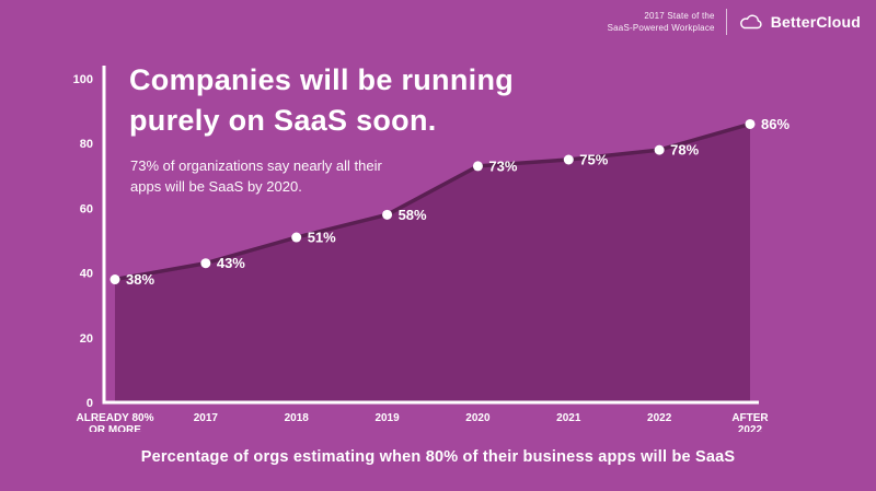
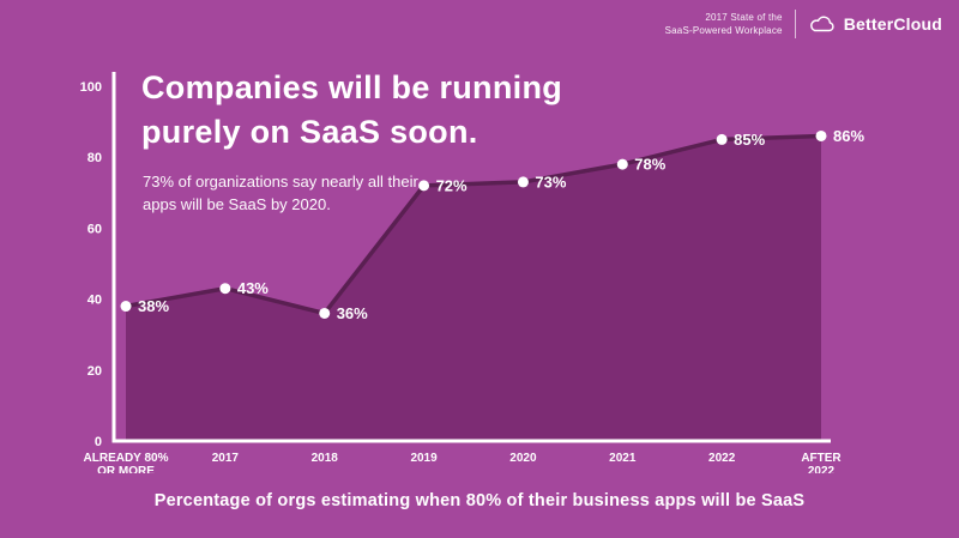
2018: 51% -> 36%
2019: 58% -> 72%
2021: 75% -> 78%
2022: 78% -> 85%
